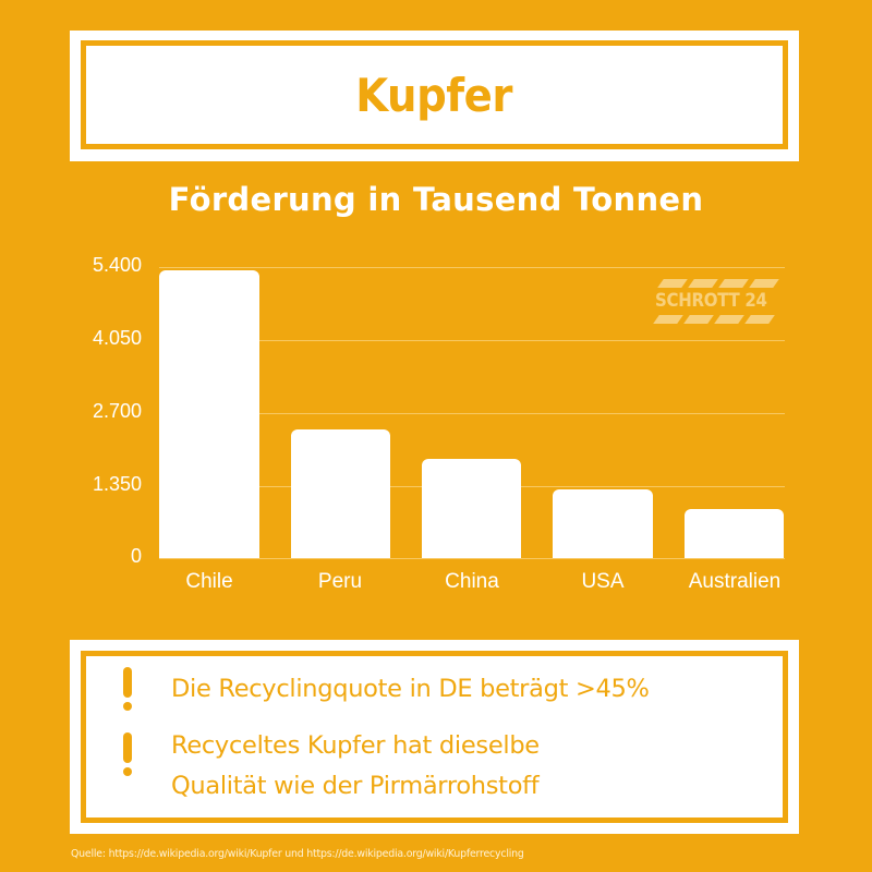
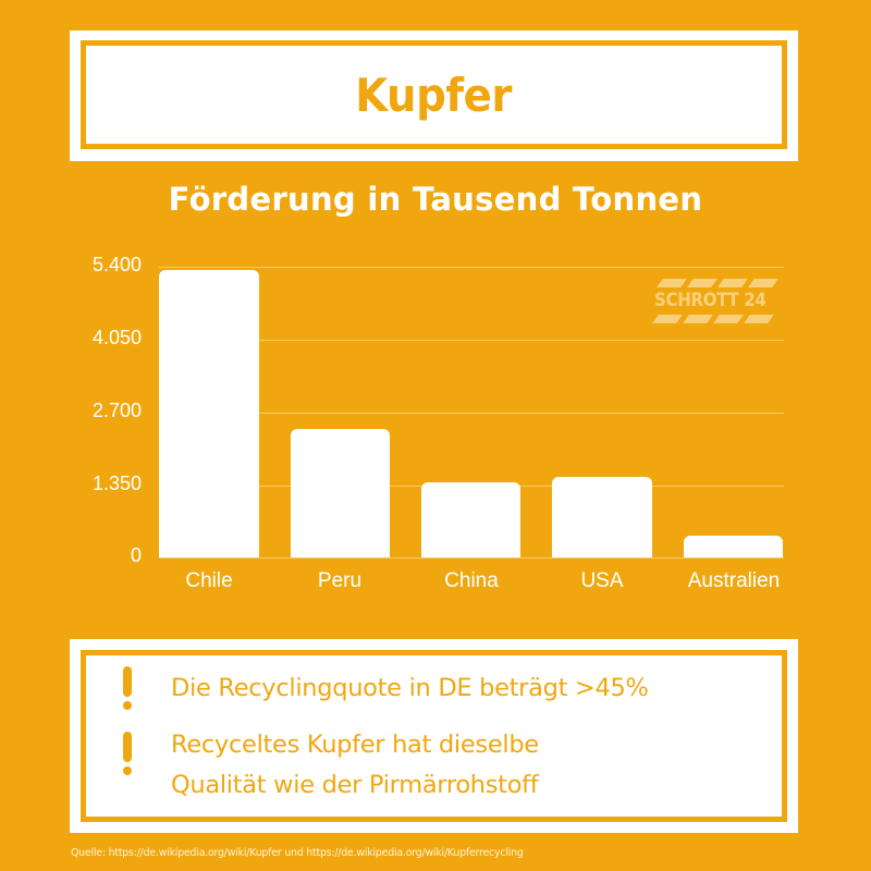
China: 1800 -> 1400
USA: 1300 -> 1500
Australien: 900 -> 400
